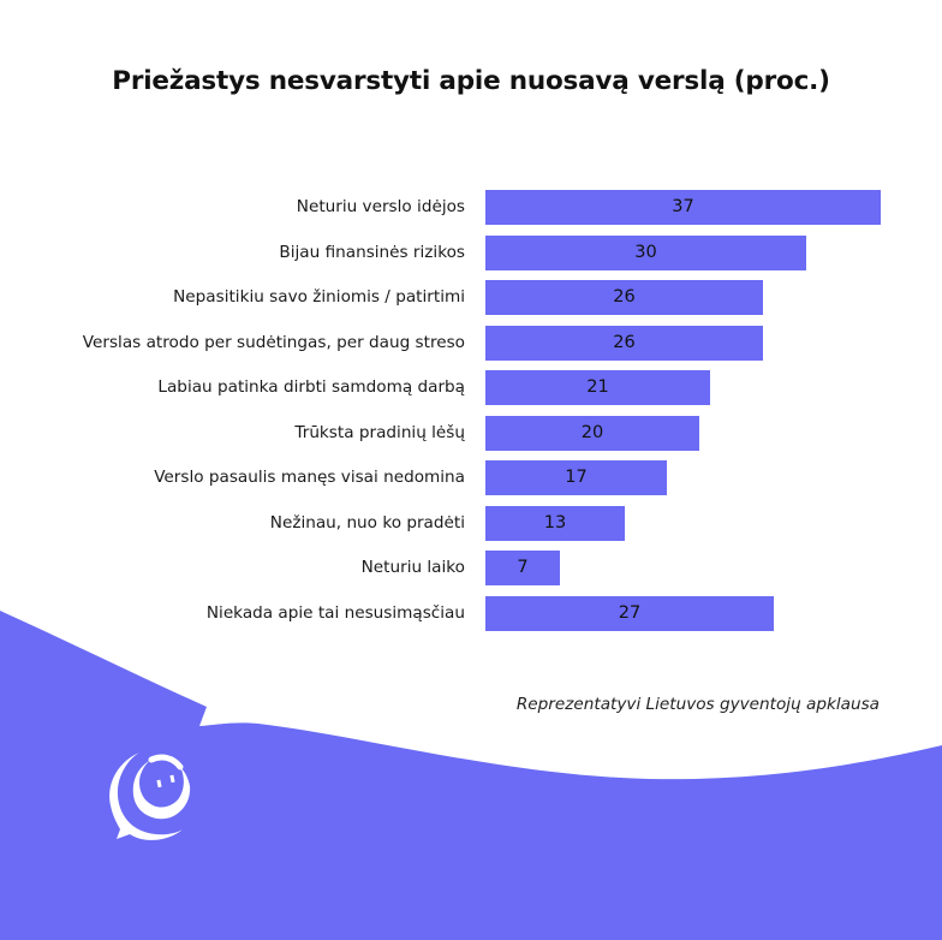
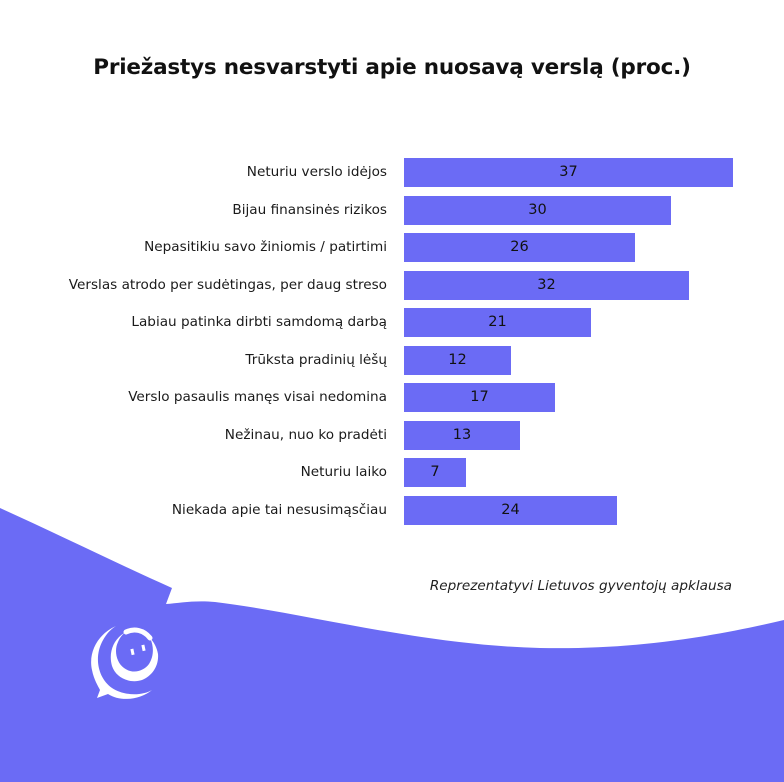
Verslas atrodo per sudėtingas, per daug streso: 26 -> 32
Trūksta pradinių lėšų: 20 -> 12
Niekada apie tai nesusimąsčiau: 27 -> 24
